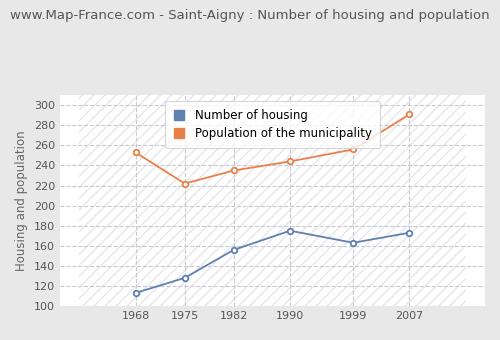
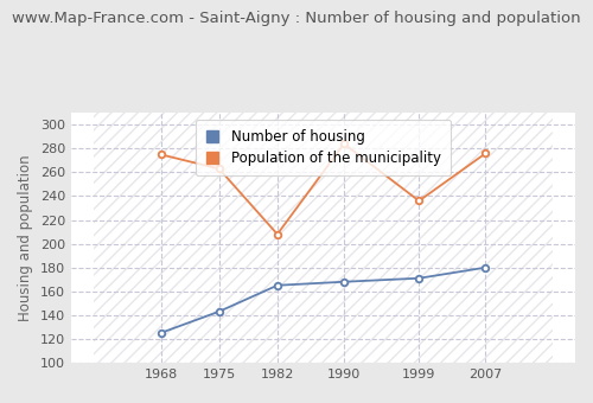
Number of housing/1968: 113 -> 125
Population of the municipality/1968: 253 -> 275
Number of housing/1975: 128 -> 143
Population of the municipality/1975: 222 -> 263
Number of housing/1982: 156 -> 165
Population of the municipality/1982: 235 -> 208
Number of housing/1990: 175 -> 168
Population of the municipality/1990: 244 -> 284
Number of housing/1999: 163 -> 171
Population of the municipality/1999: 256 -> 236
Number of housing/2007: 173 -> 180
Population of the municipality/2007: 291 -> 276
